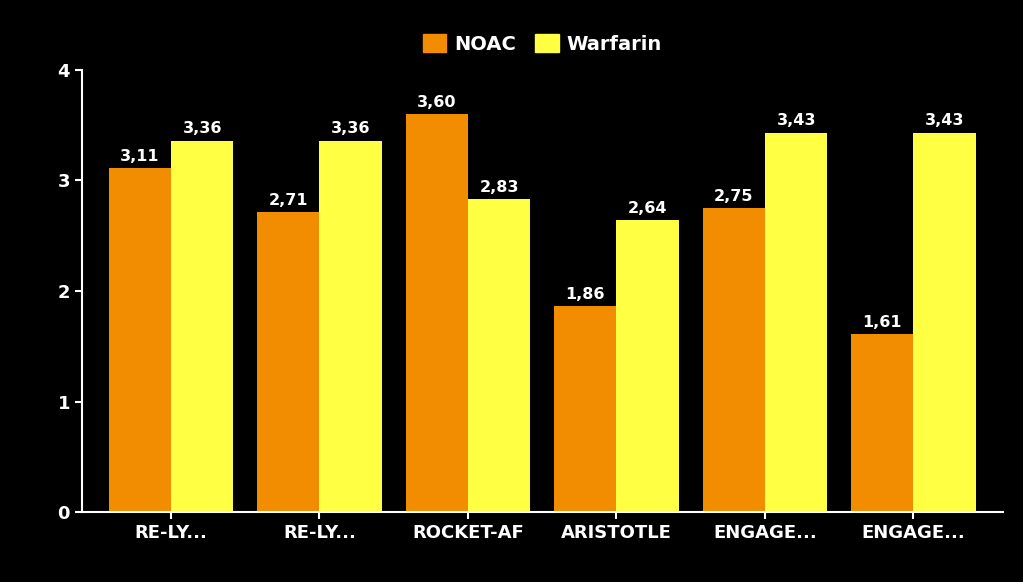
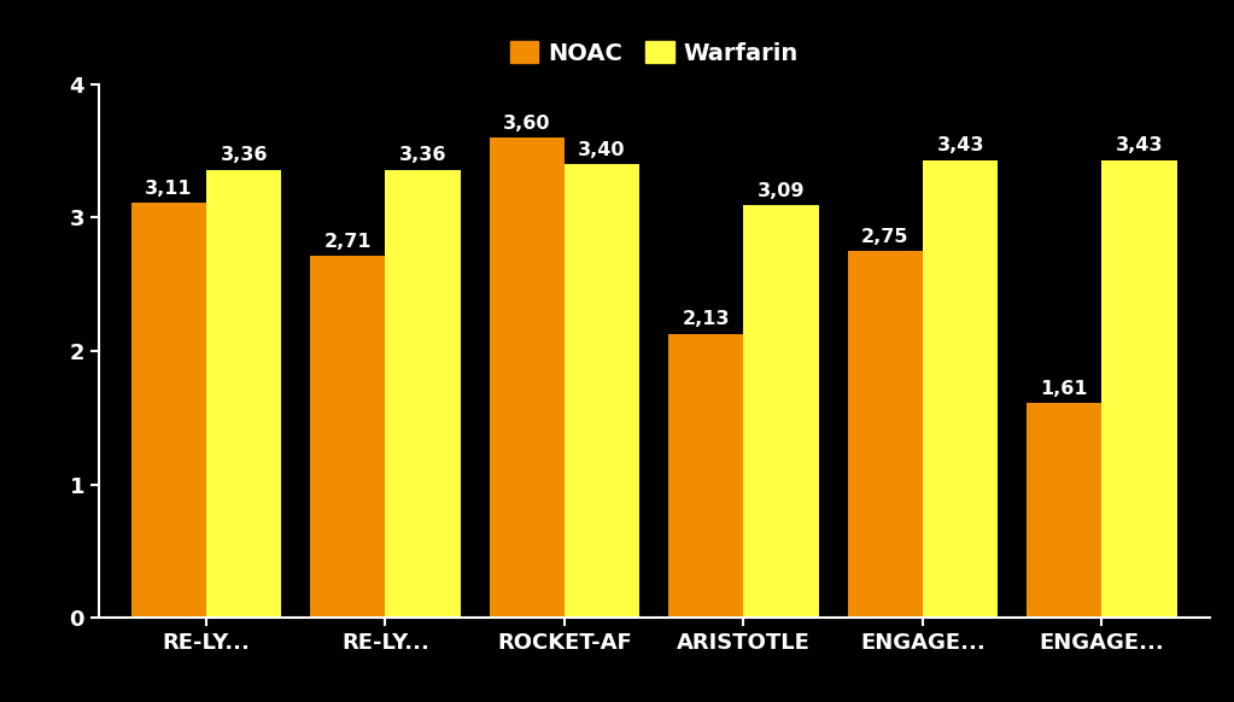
Warfarin/ROCKET-AF: 2,83 -> 3,40
NOAC/ARISTOTLE: 1,86 -> 2,13
Warfarin/ARISTOTLE: 2,64 -> 3,09
